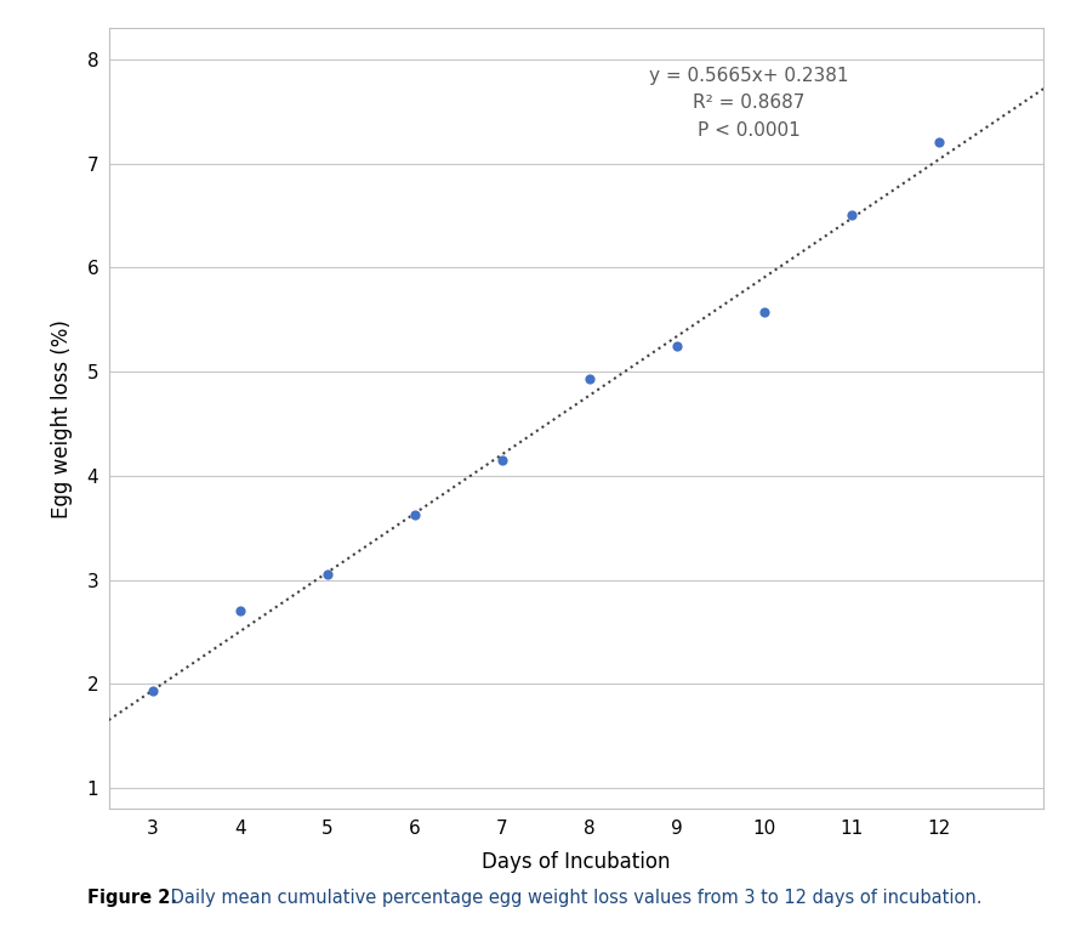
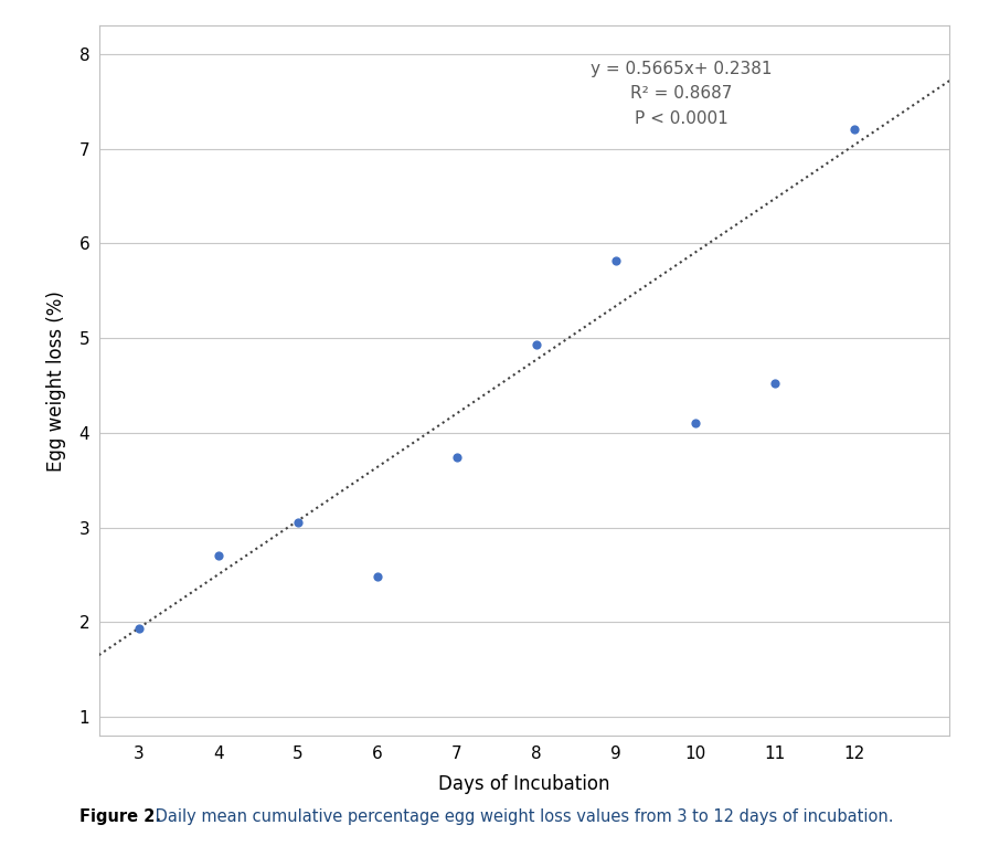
6: 3.62 -> 2.48
7: 4.15 -> 3.74
9: 5.25 -> 5.82
10: 5.57 -> 4.10
11: 6.50 -> 4.52
